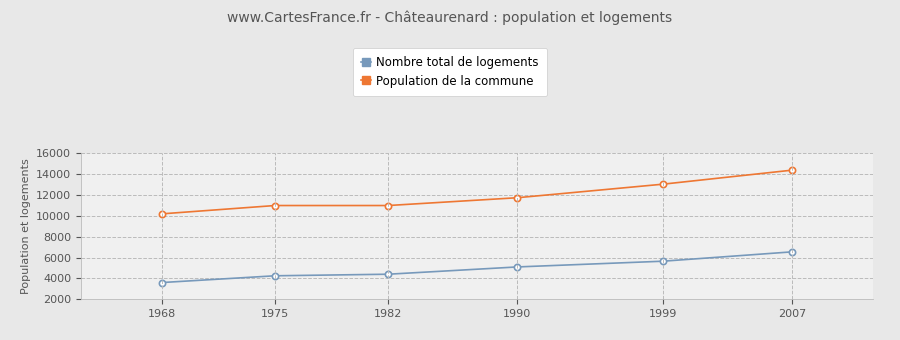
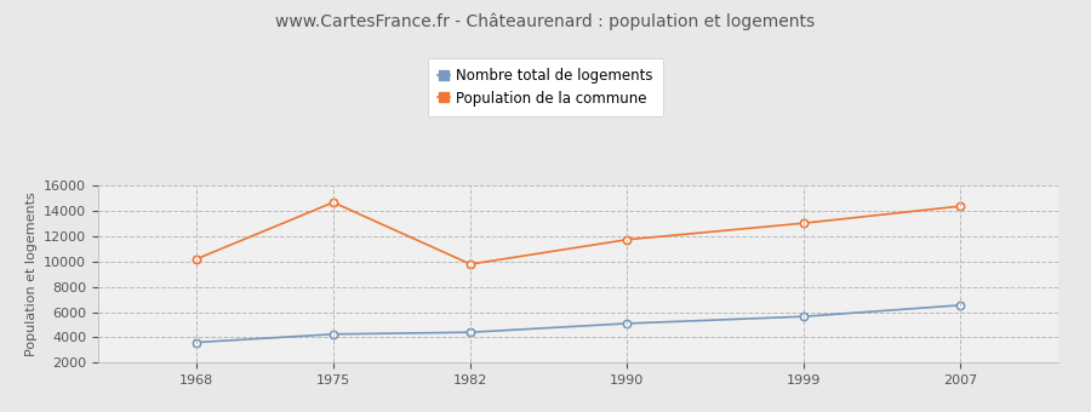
Population de la commune/1975: 11000 -> 14700
Population de la commune/1982: 11000 -> 9800
